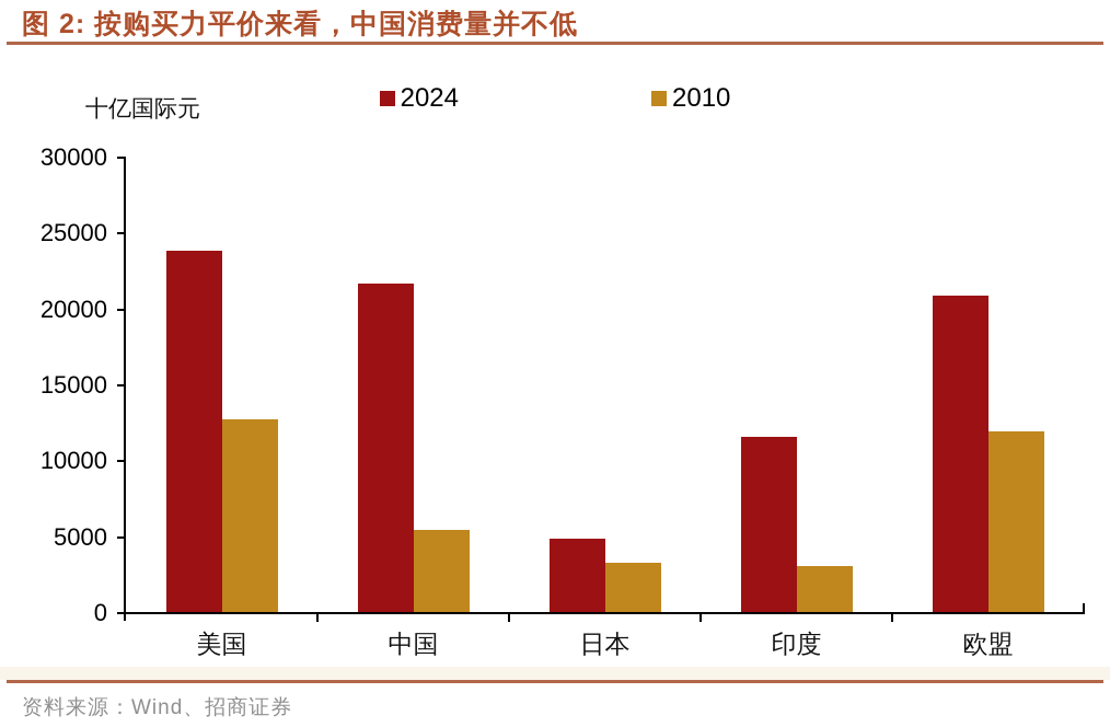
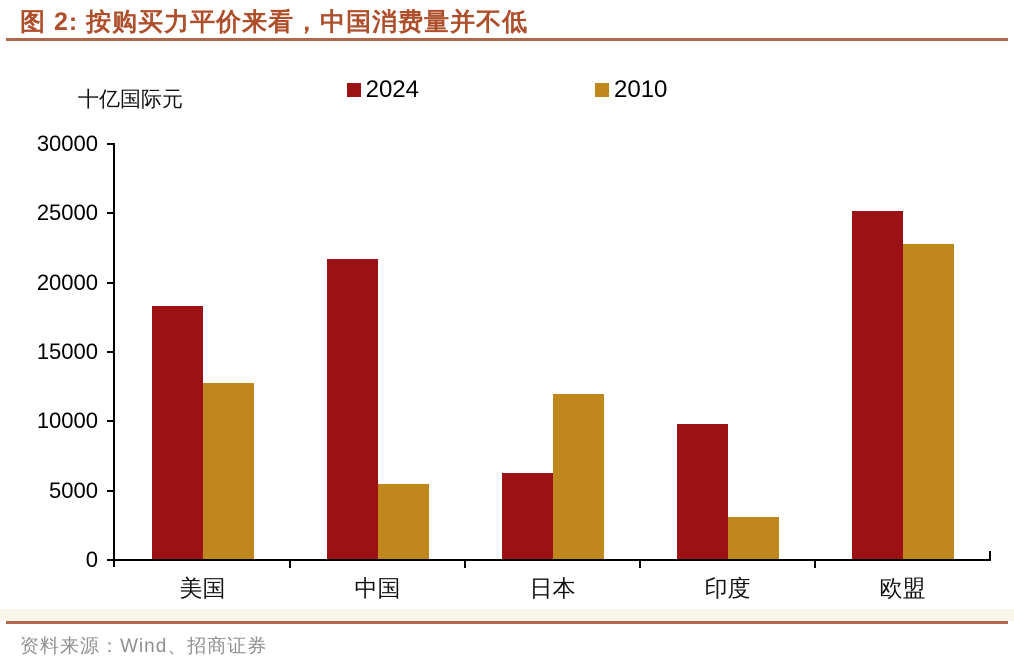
2024/美国: 23900 -> 18300
2024/日本: 4900 -> 6300
2010/日本: 3300 -> 12000
2024/印度: 11600 -> 9800
2024/欧盟: 20900 -> 25200
2010/欧盟: 12000 -> 22800
